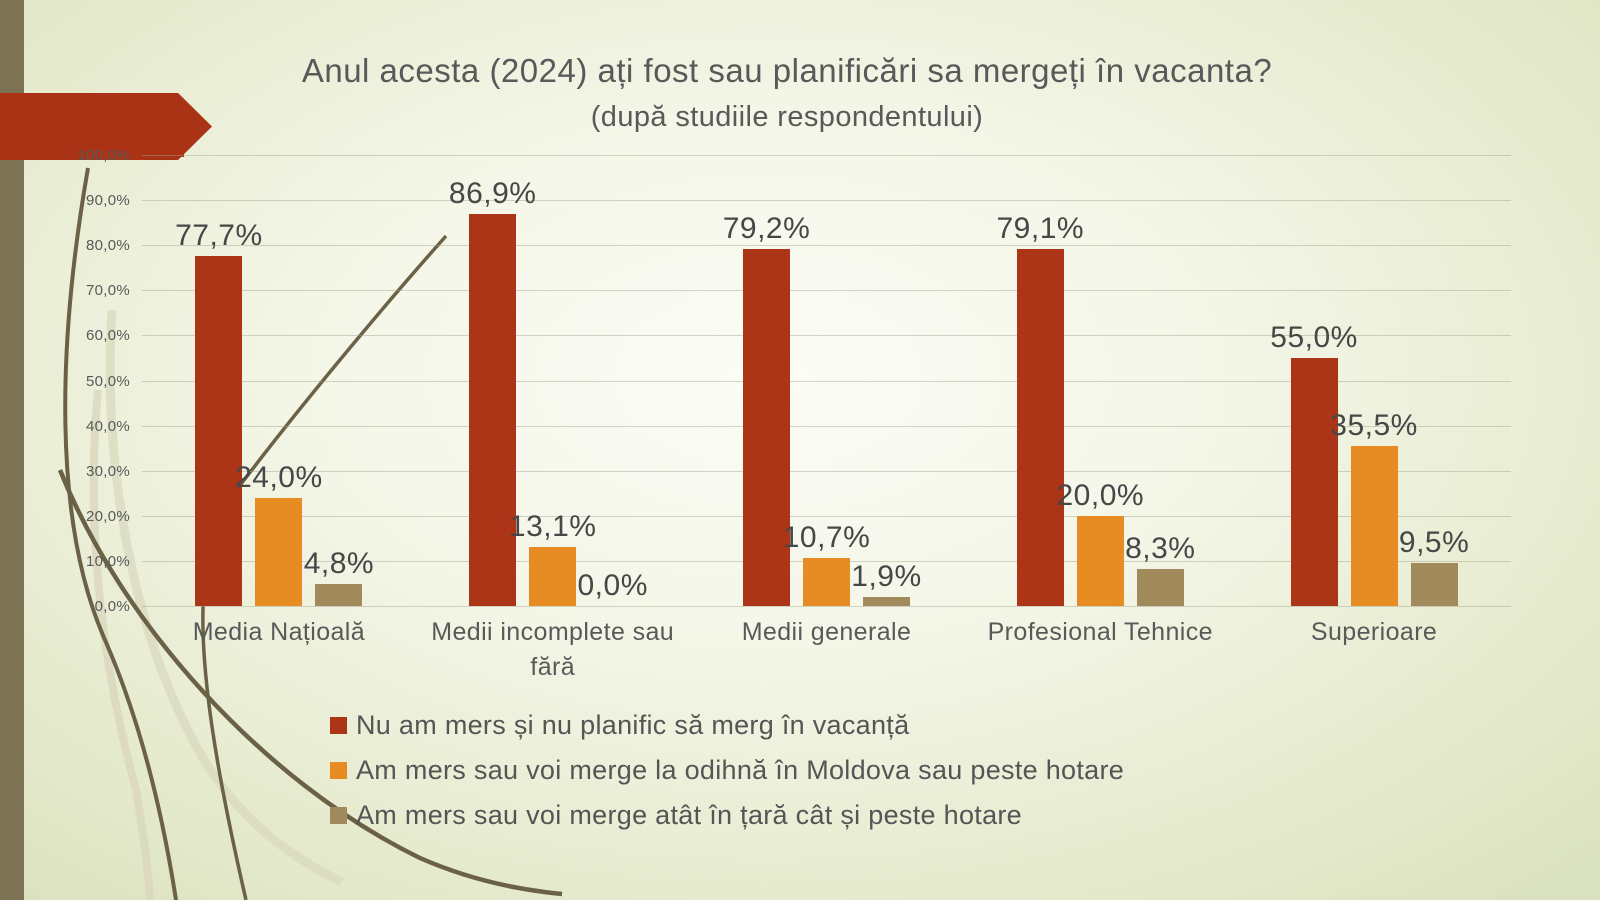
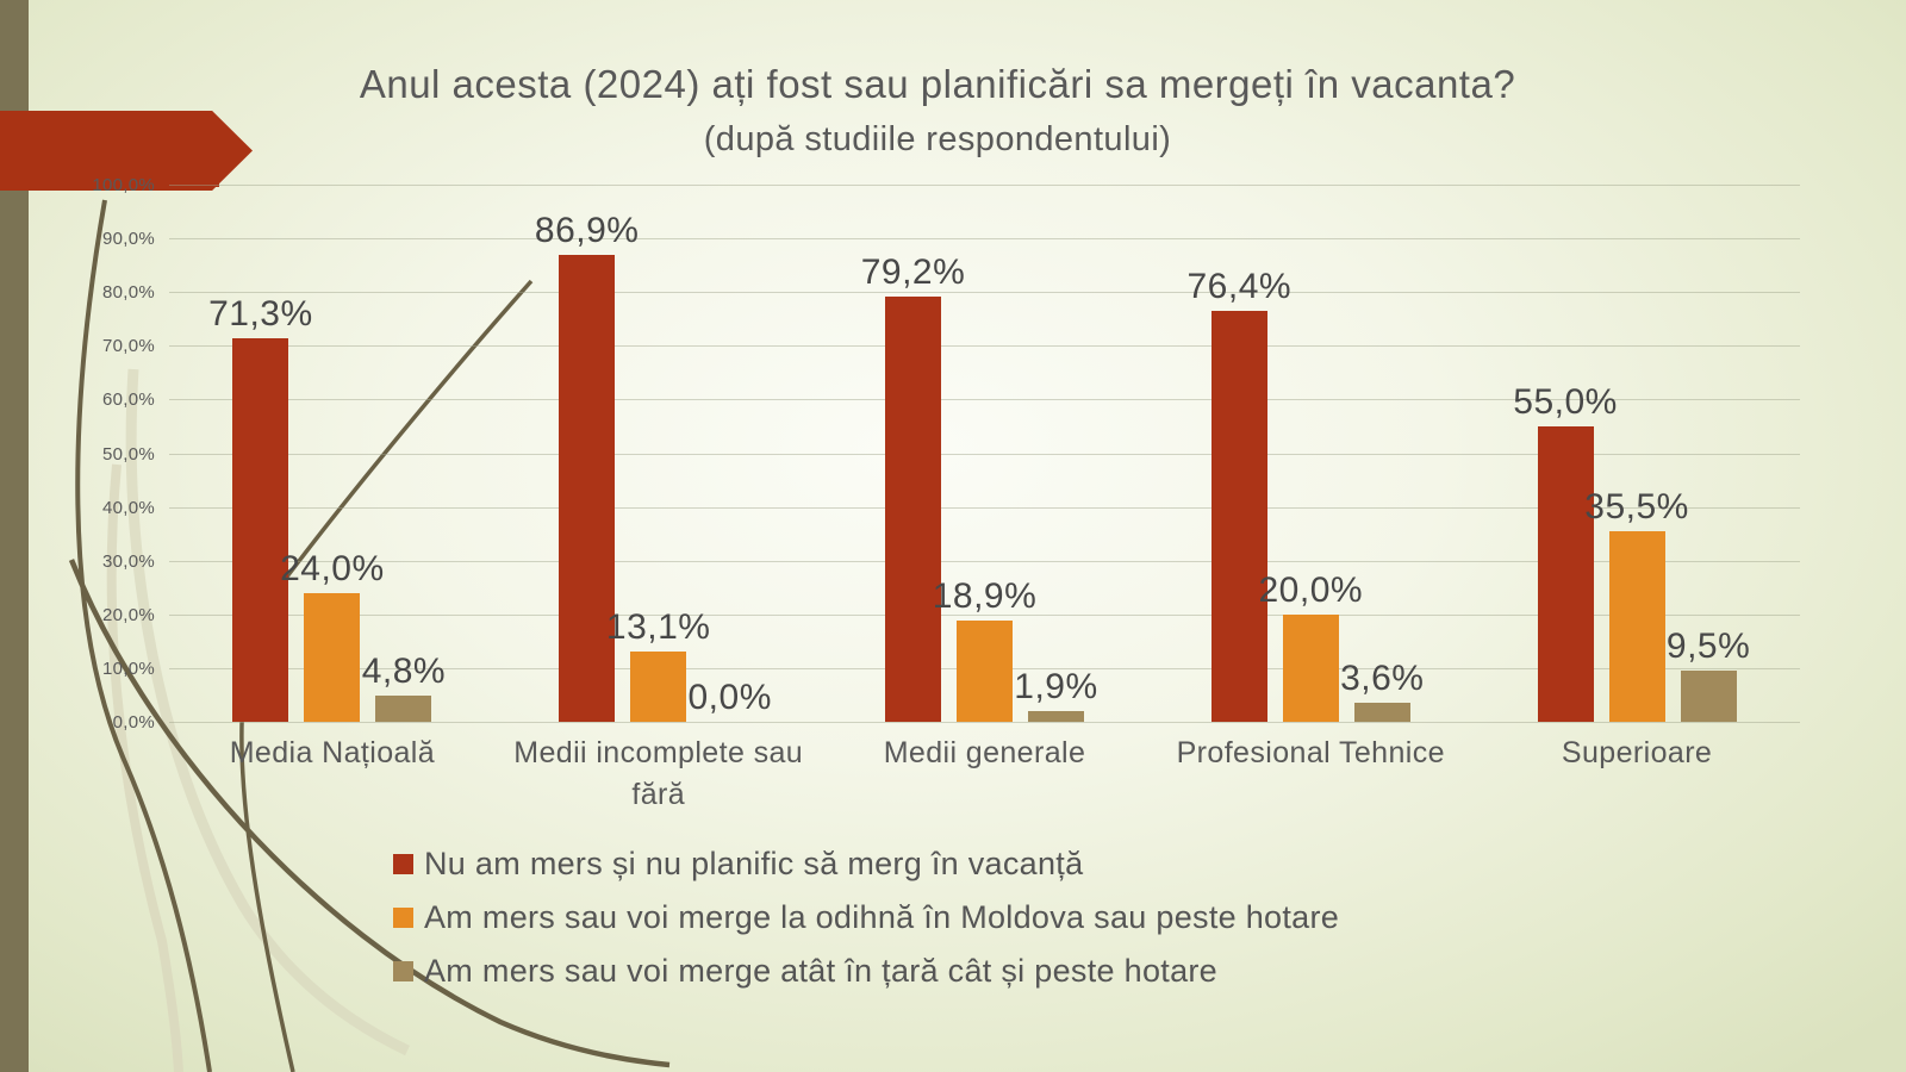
Nu am mers și nu planific să merg în vacanță/Media Națioală: 77,7% -> 71,3%
Am mers sau voi merge la odihnă în Moldova sau peste hotare/Medii generale: 10,7% -> 18,9%
Nu am mers și nu planific să merg în vacanță/Profesional Tehnice: 79,1% -> 76,4%
Am mers sau voi merge atât în țară cât și peste hotare/Profesional Tehnice: 8,3% -> 3,6%
